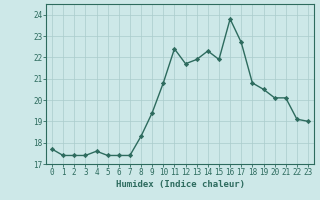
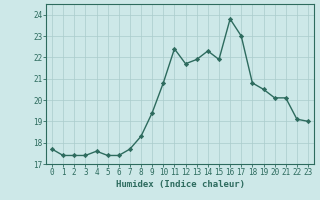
7: 17.4 -> 17.7
17: 22.7 -> 23.0
